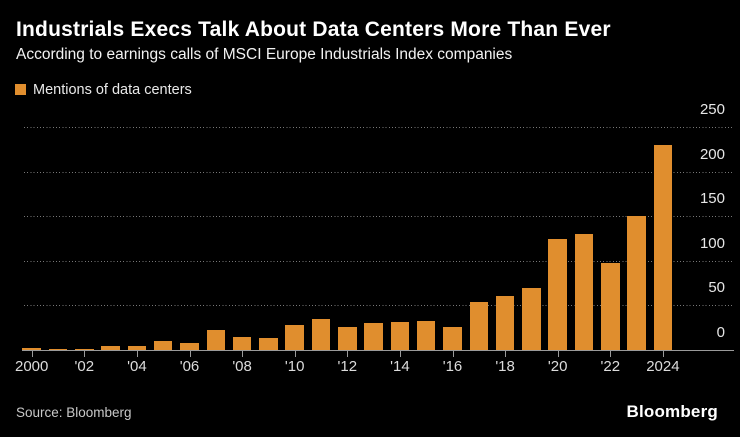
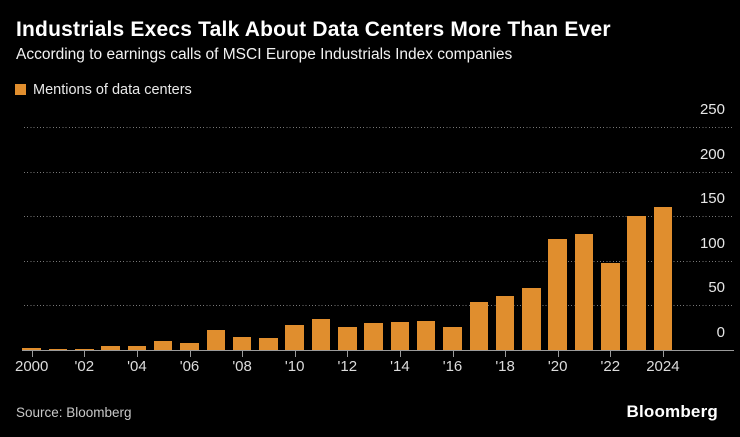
2024: 230 -> 160
